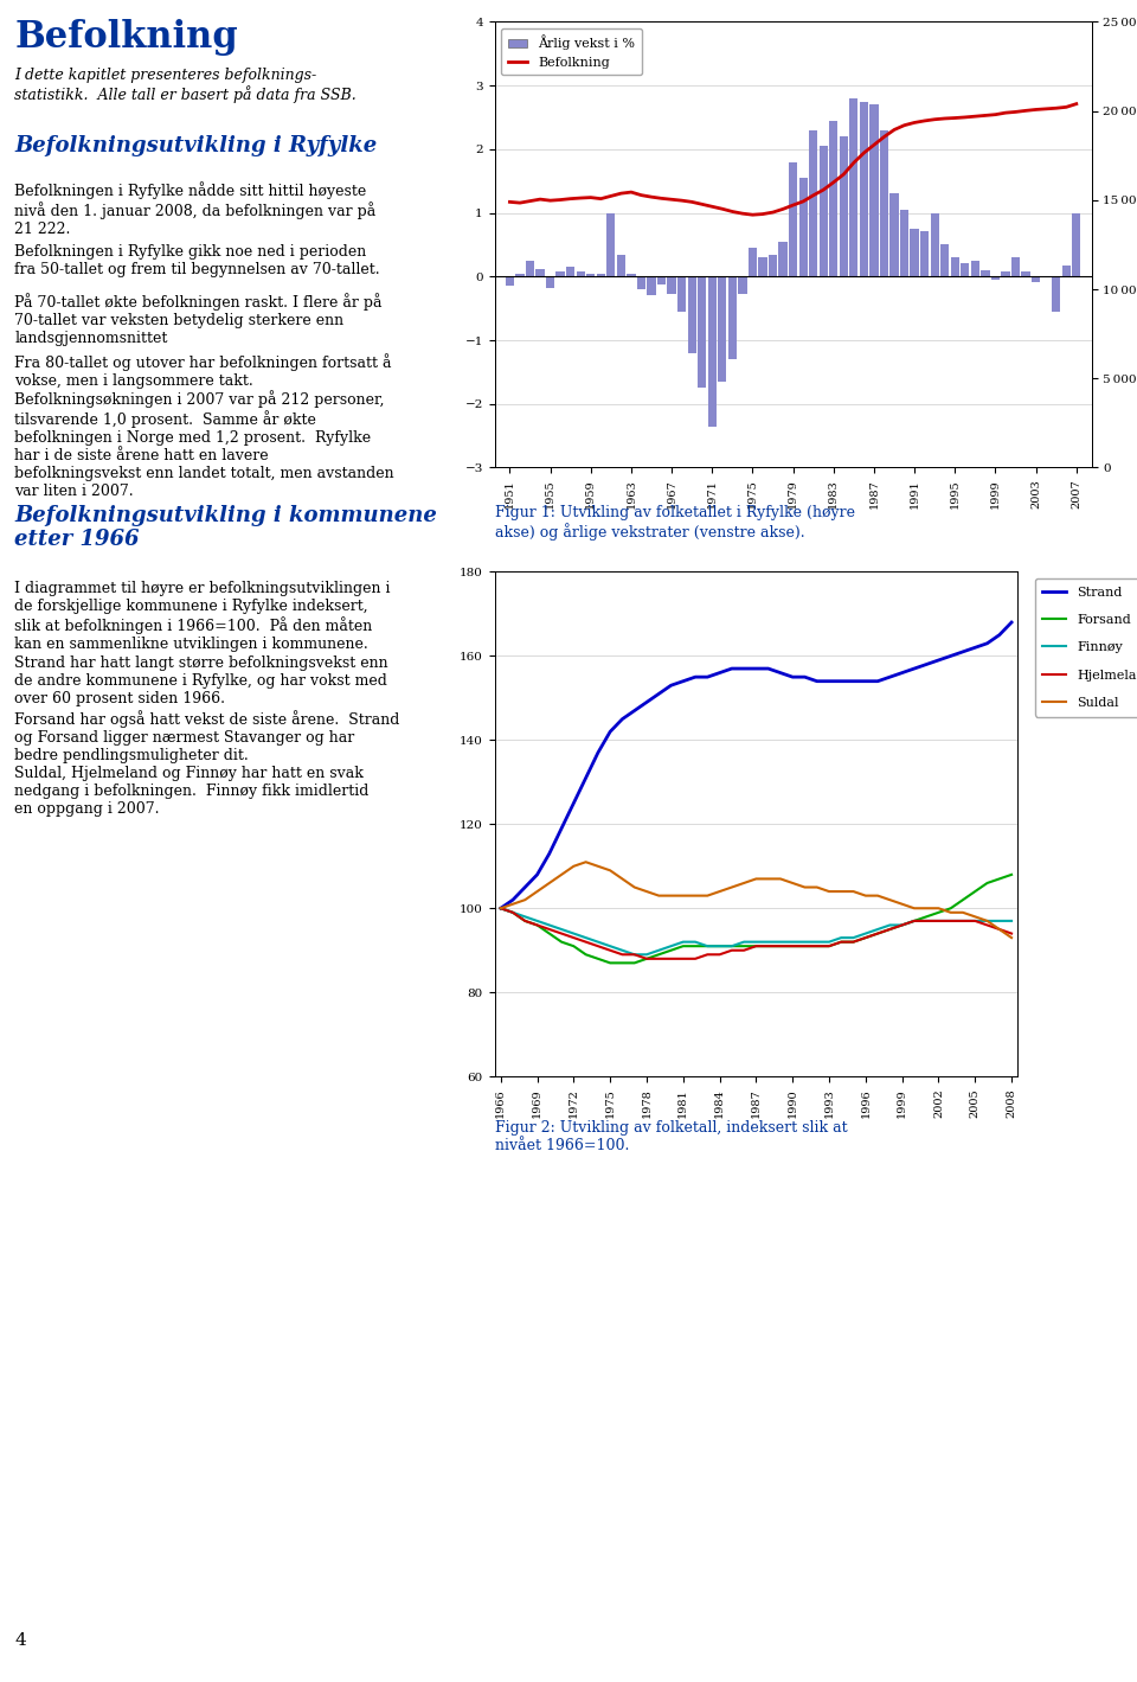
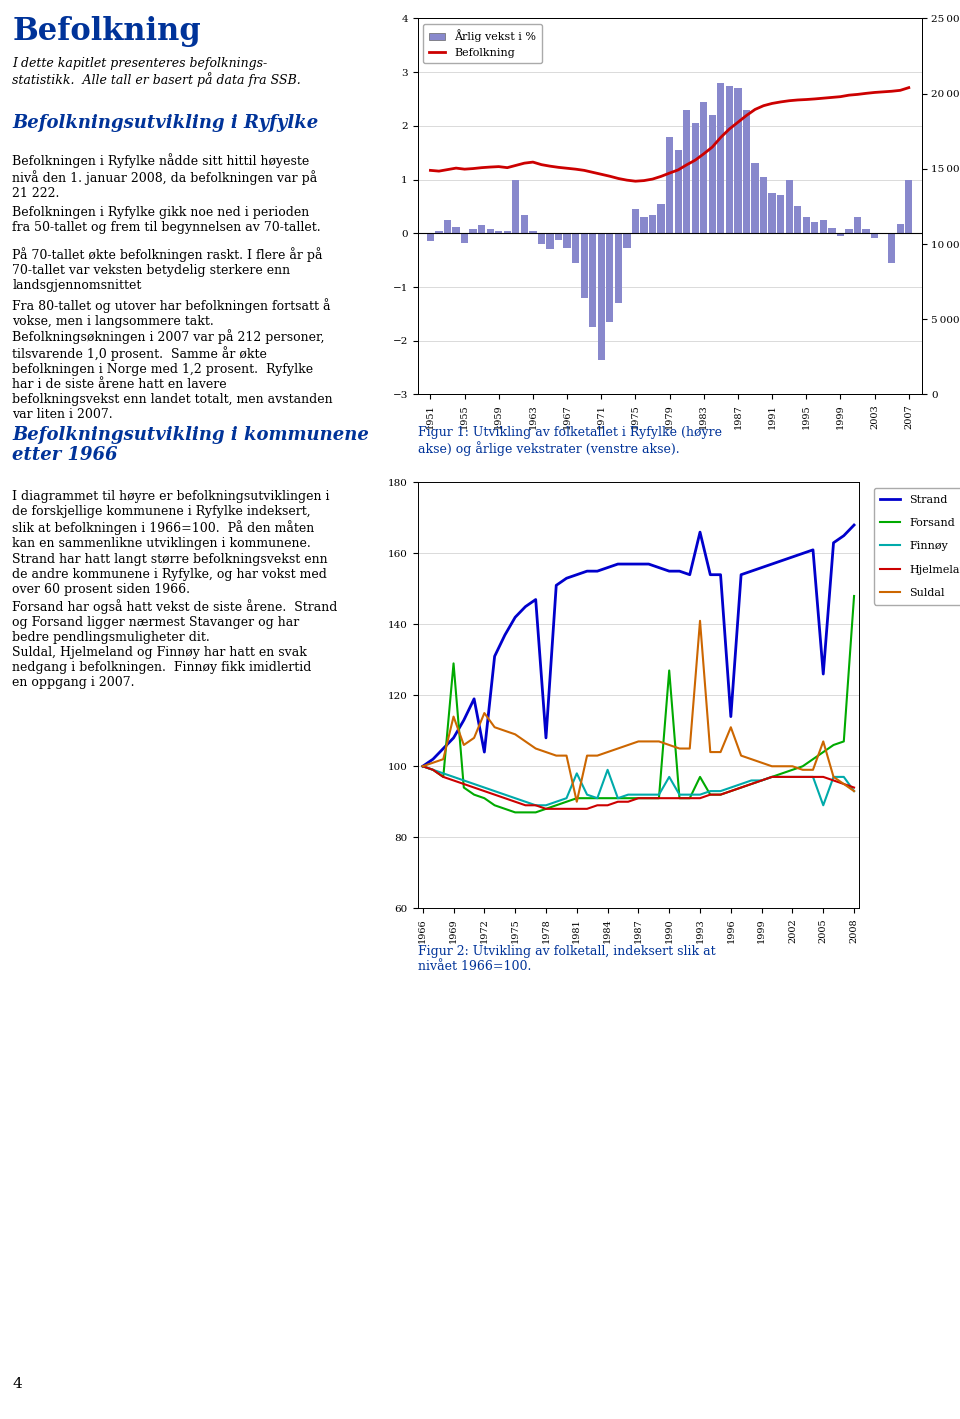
Forsand/1969: 96 -> 129
Suldal/1969: 104 -> 114
Strand/1972: 125 -> 104
Suldal/1972: 110 -> 115
Strand/1978: 149 -> 108
Finnøy/1981: 92 -> 98
Suldal/1981: 103 -> 90
Finnøy/1984: 91 -> 99
Forsand/1990: 91 -> 127
Finnøy/1990: 92 -> 97
Strand/1993: 154 -> 166
Forsand/1993: 91 -> 97
Suldal/1993: 104 -> 141
Strand/1996: 154 -> 114
Suldal/1996: 103 -> 111
Strand/2005: 162 -> 126
Finnøy/2005: 97 -> 89
Suldal/2005: 98 -> 107
Forsand/2008: 108 -> 148
Finnøy/2008: 97 -> 93
